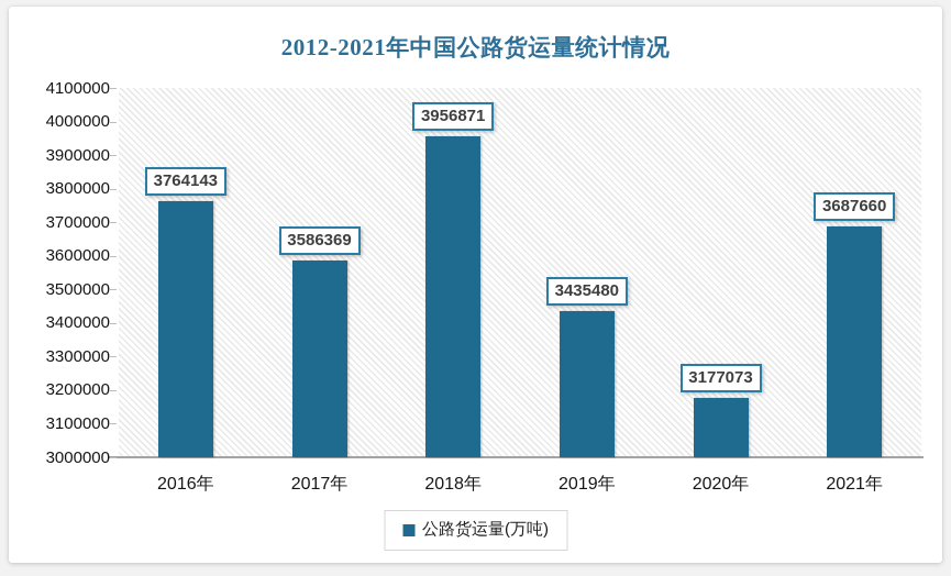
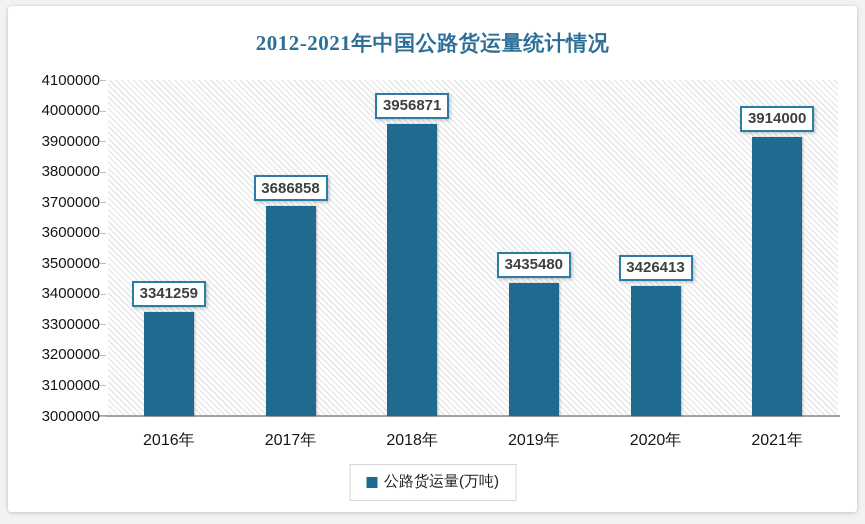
2016年: 3764143 -> 3341259
2017年: 3586369 -> 3686858
2020年: 3177073 -> 3426413
2021年: 3687660 -> 3914000
